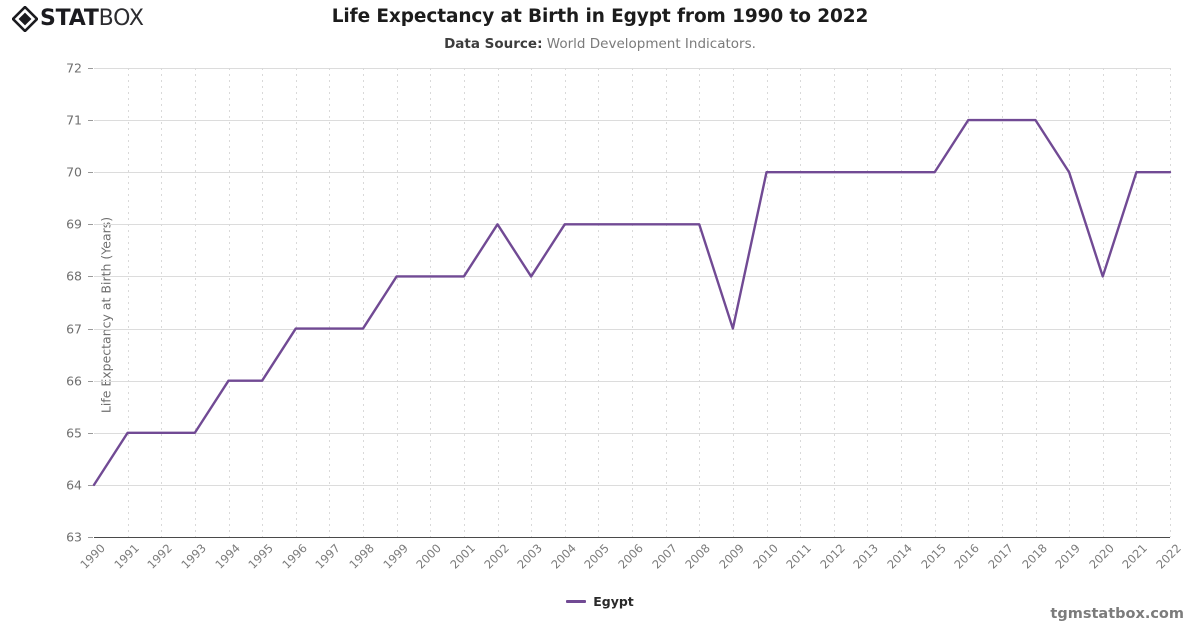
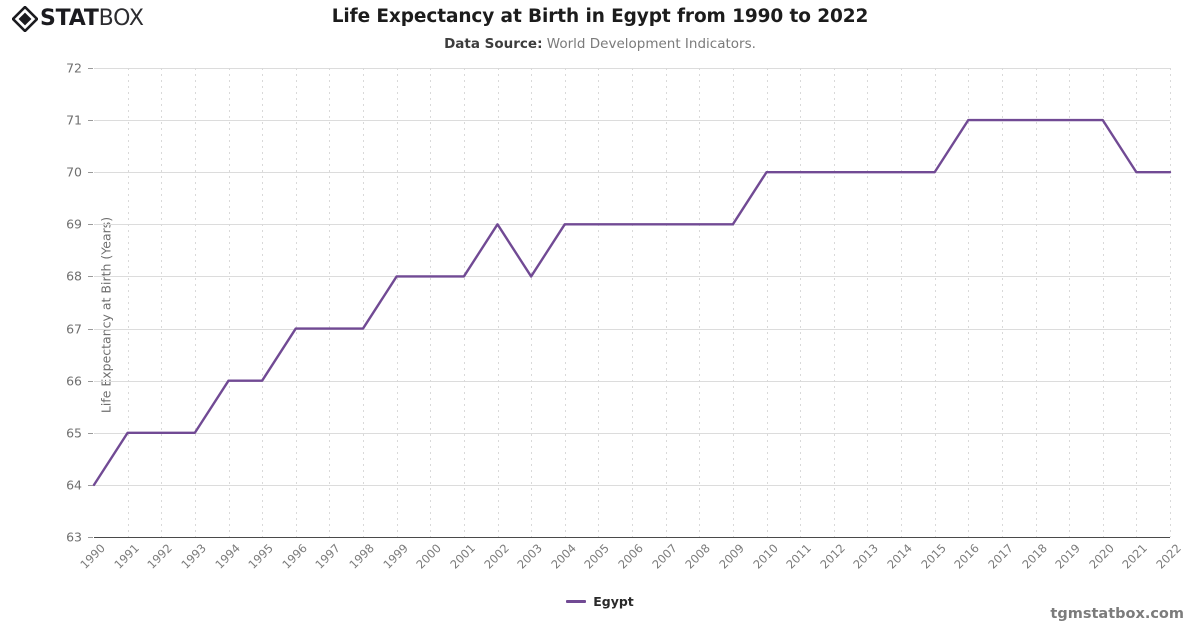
2009: 67 -> 69
2019: 70 -> 71
2020: 68 -> 71
